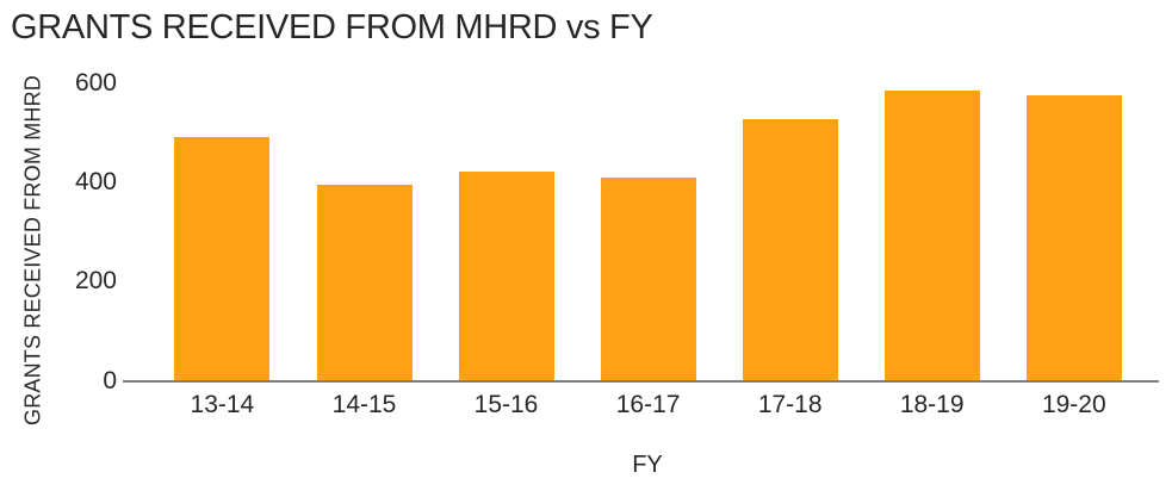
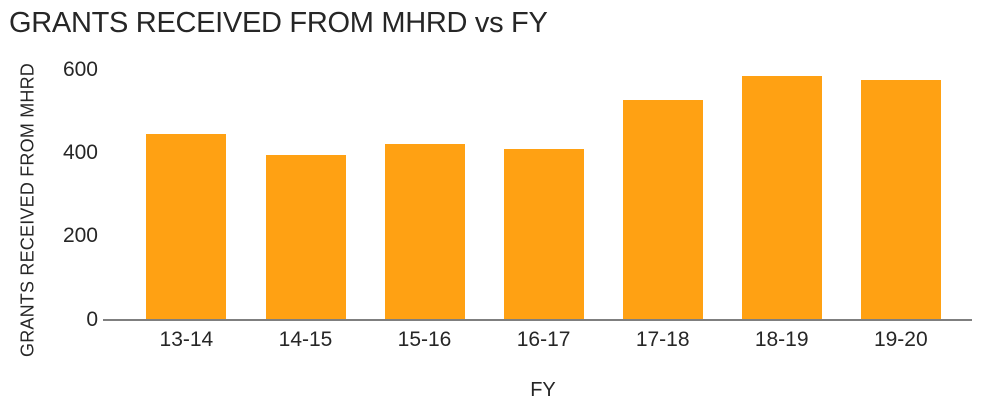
13-14: 490 -> 440
